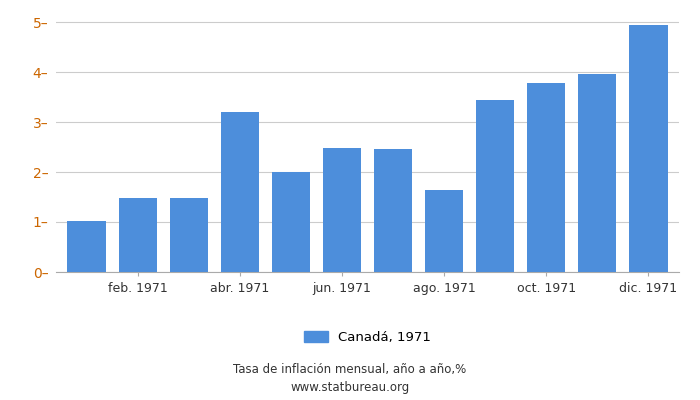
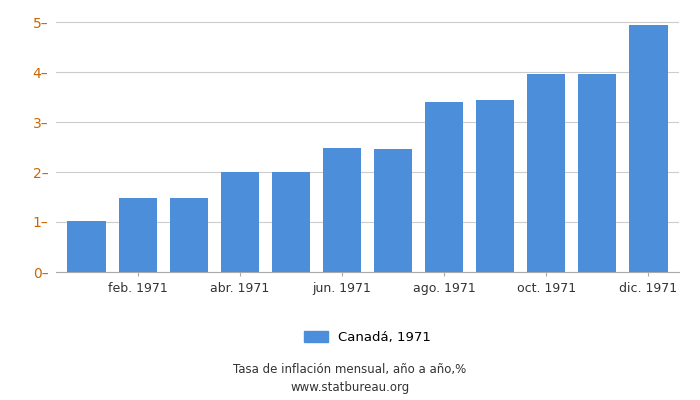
abr. 1971: 3.20– -> 2.01–
ago. 1971: 1.64– -> 3.41–
oct. 1971: 3.78– -> 3.96–
